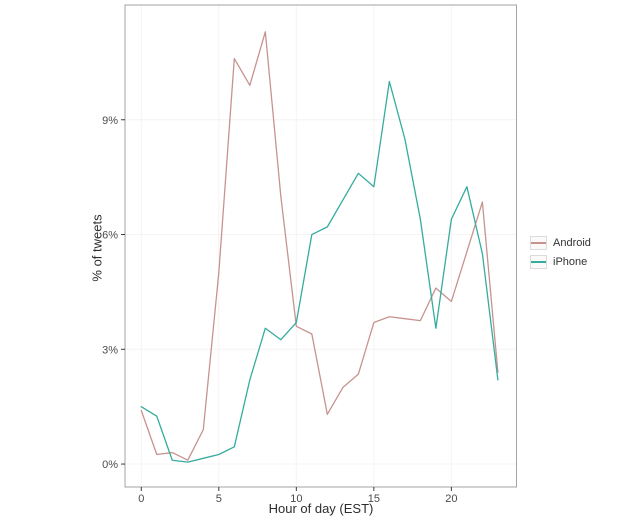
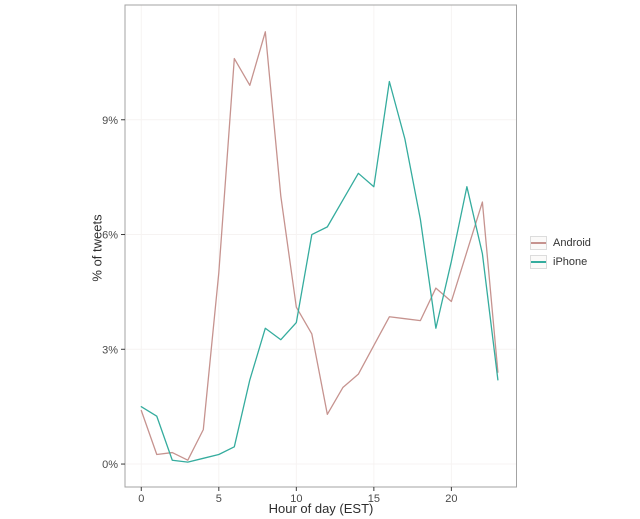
Android/10: 3.6% -> 4.1%
Android/15: 3.7% -> 3.1%
iPhone/20: 6.4% -> 5.3%
